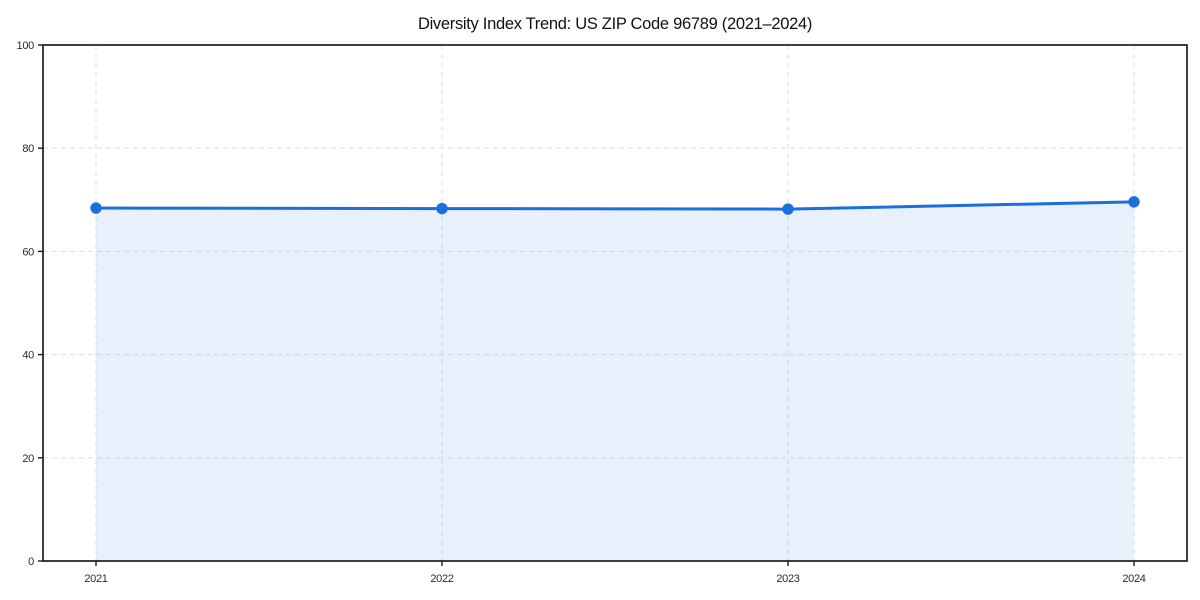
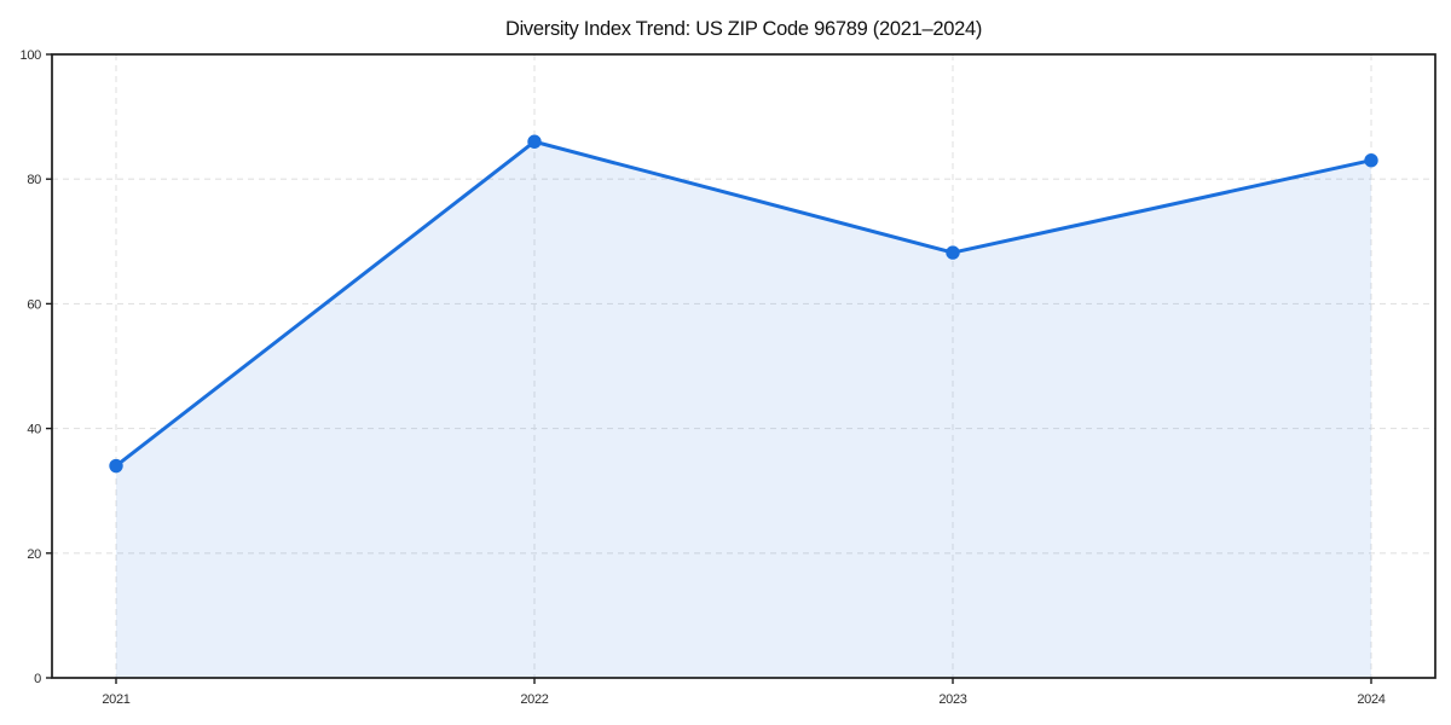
2021: 68 -> 34
2022: 68 -> 86
2024: 70 -> 83
